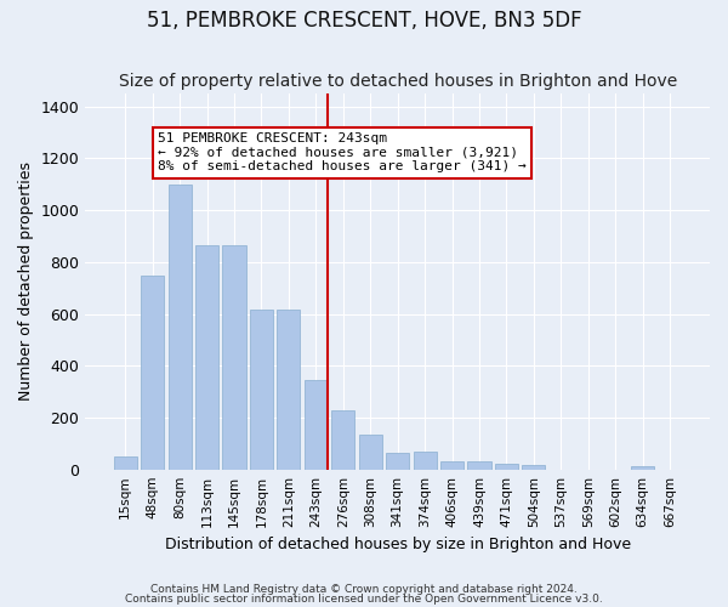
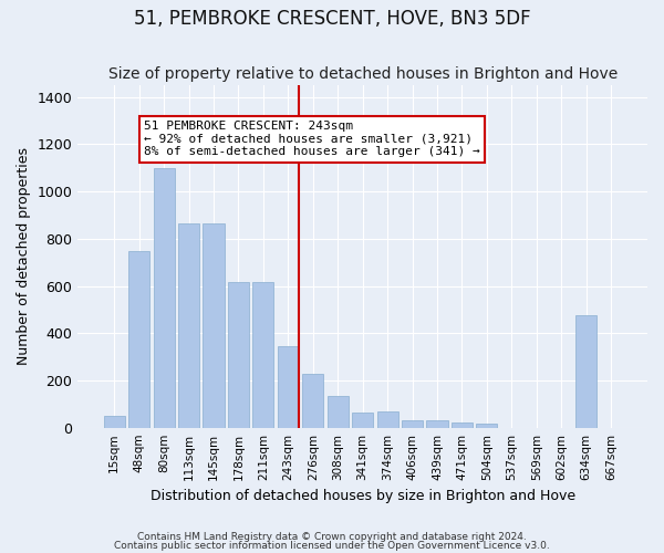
634sqm: 12 -> 475
